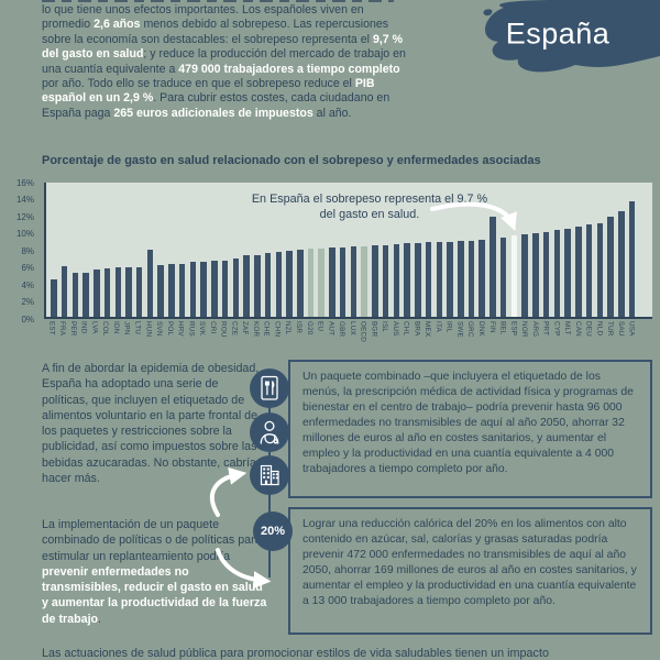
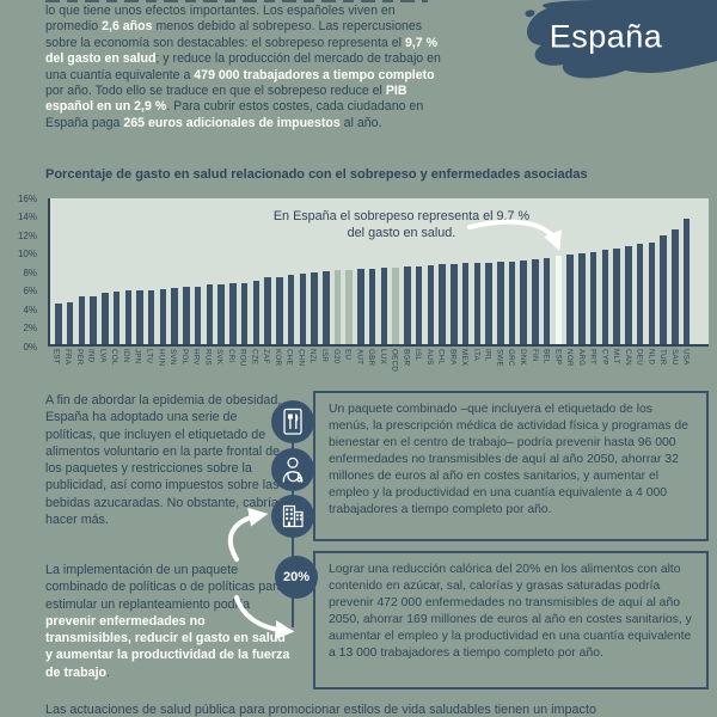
FRA: 6% -> 5%
HUN: 8% -> 6%
FIN: 12% -> 9%
